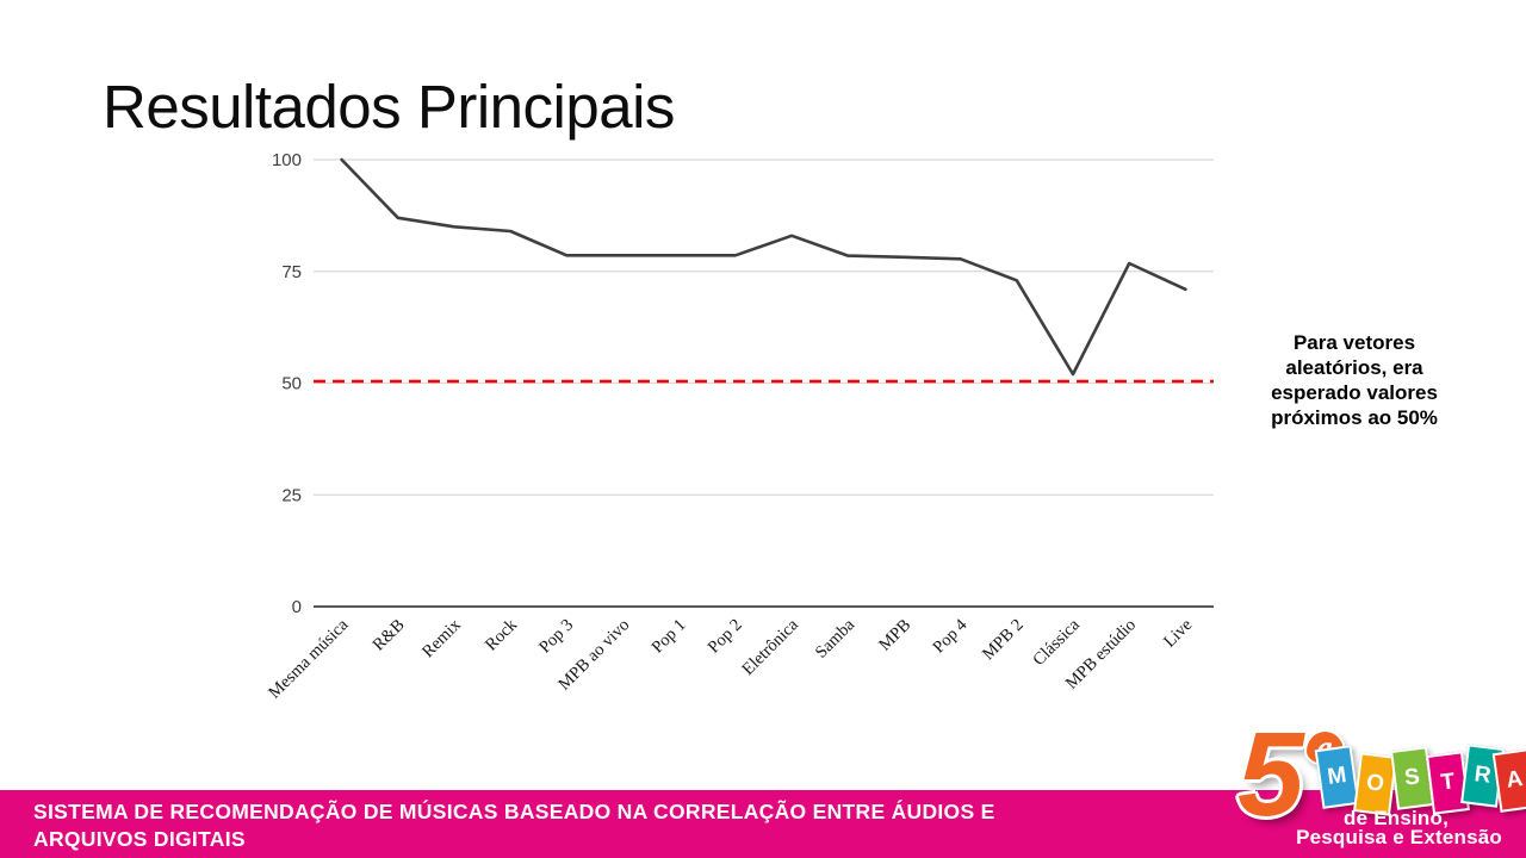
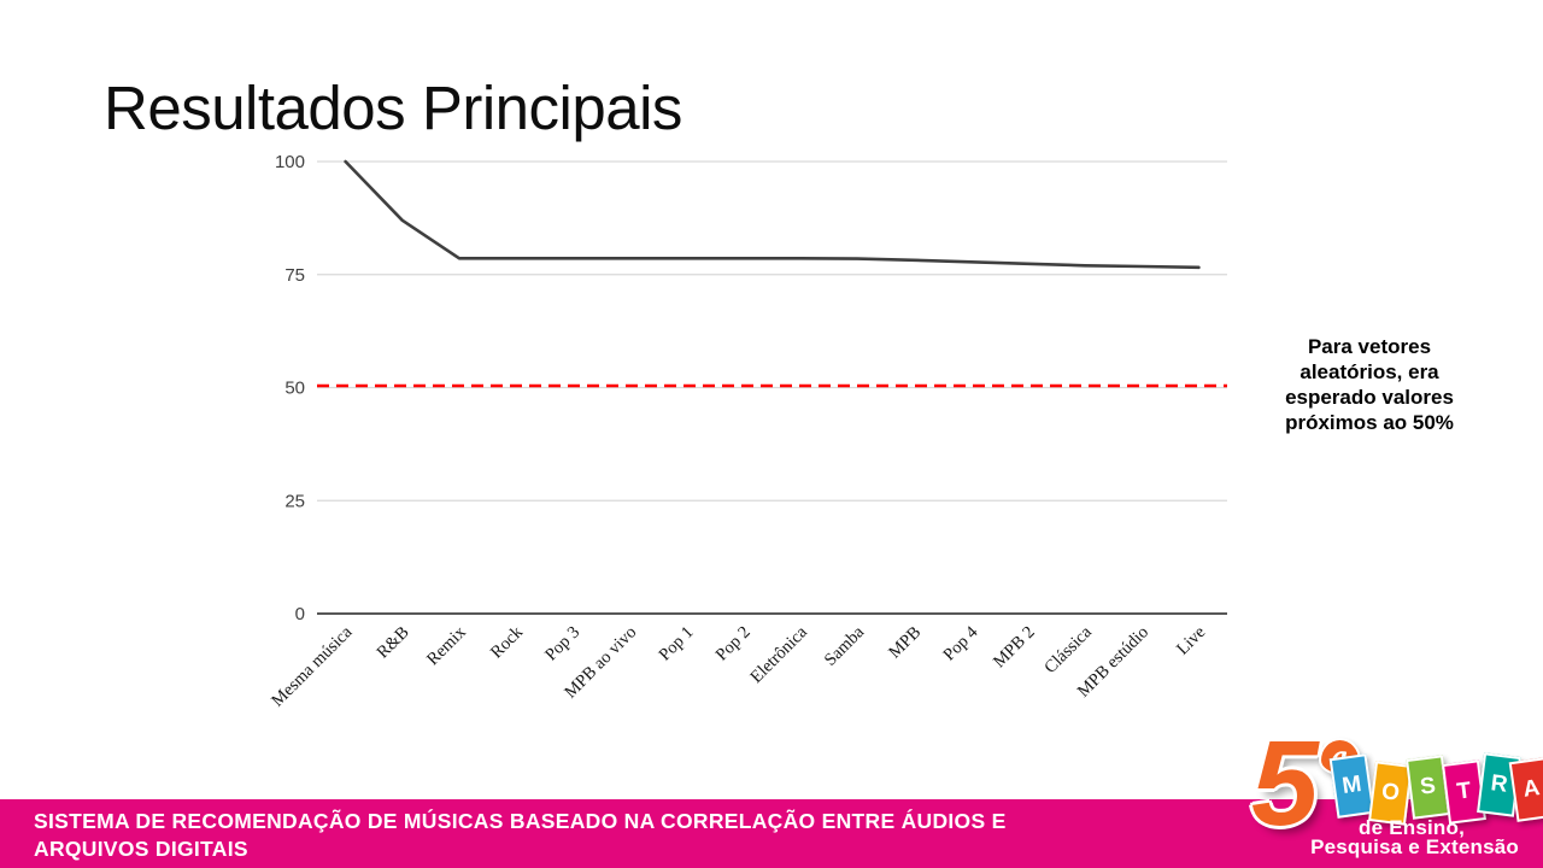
Remix: 85 -> 79
Rock: 84 -> 79
Eletrônica: 83 -> 79
MPB 2: 73 -> 77
Clássica: 52 -> 77
Live: 71 -> 77
